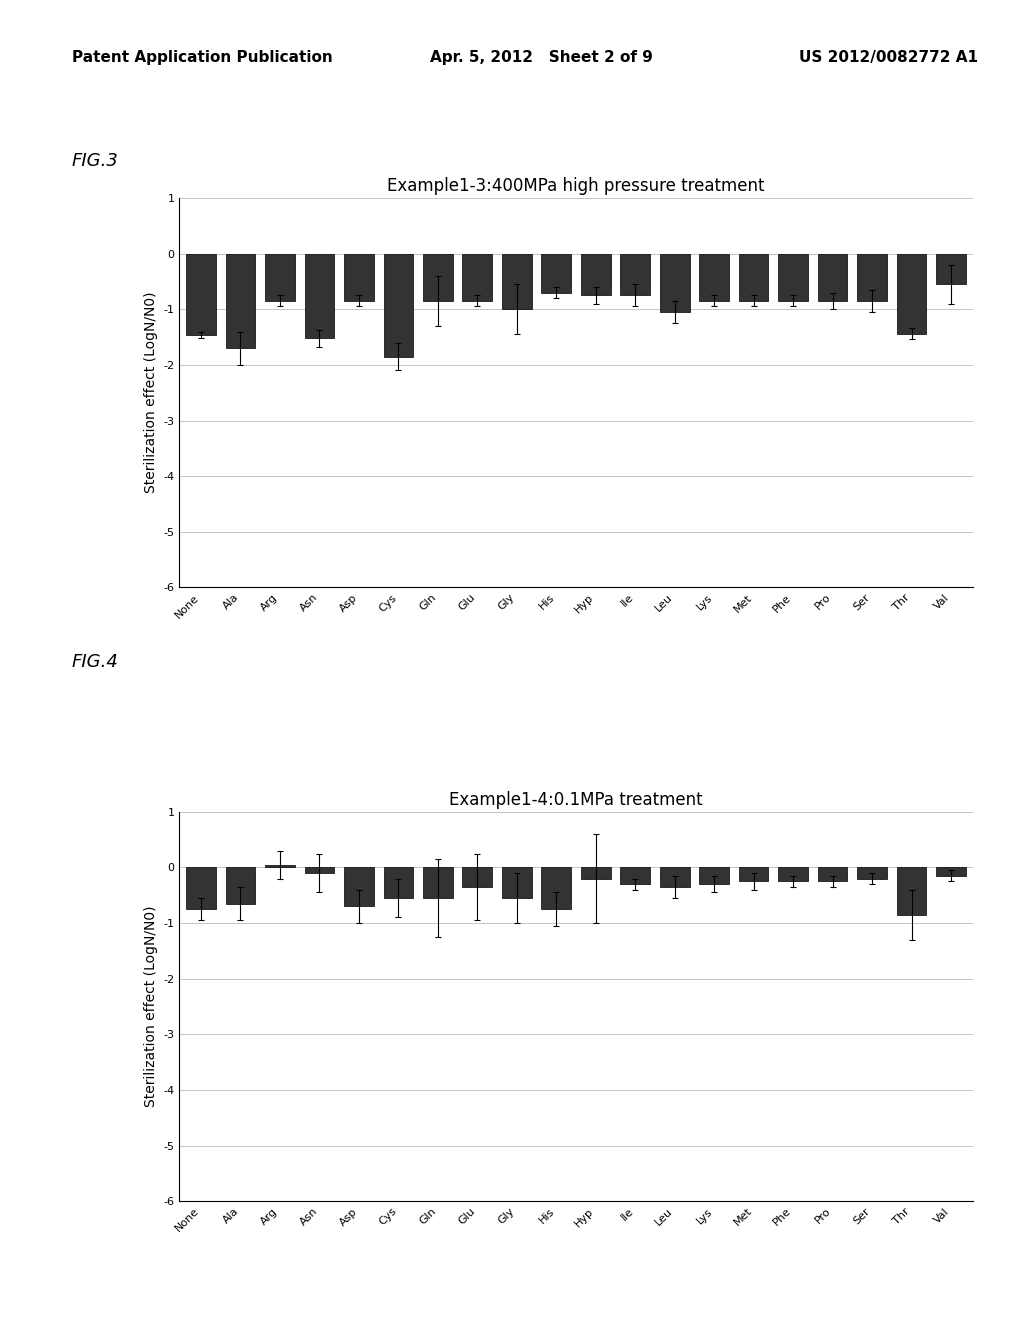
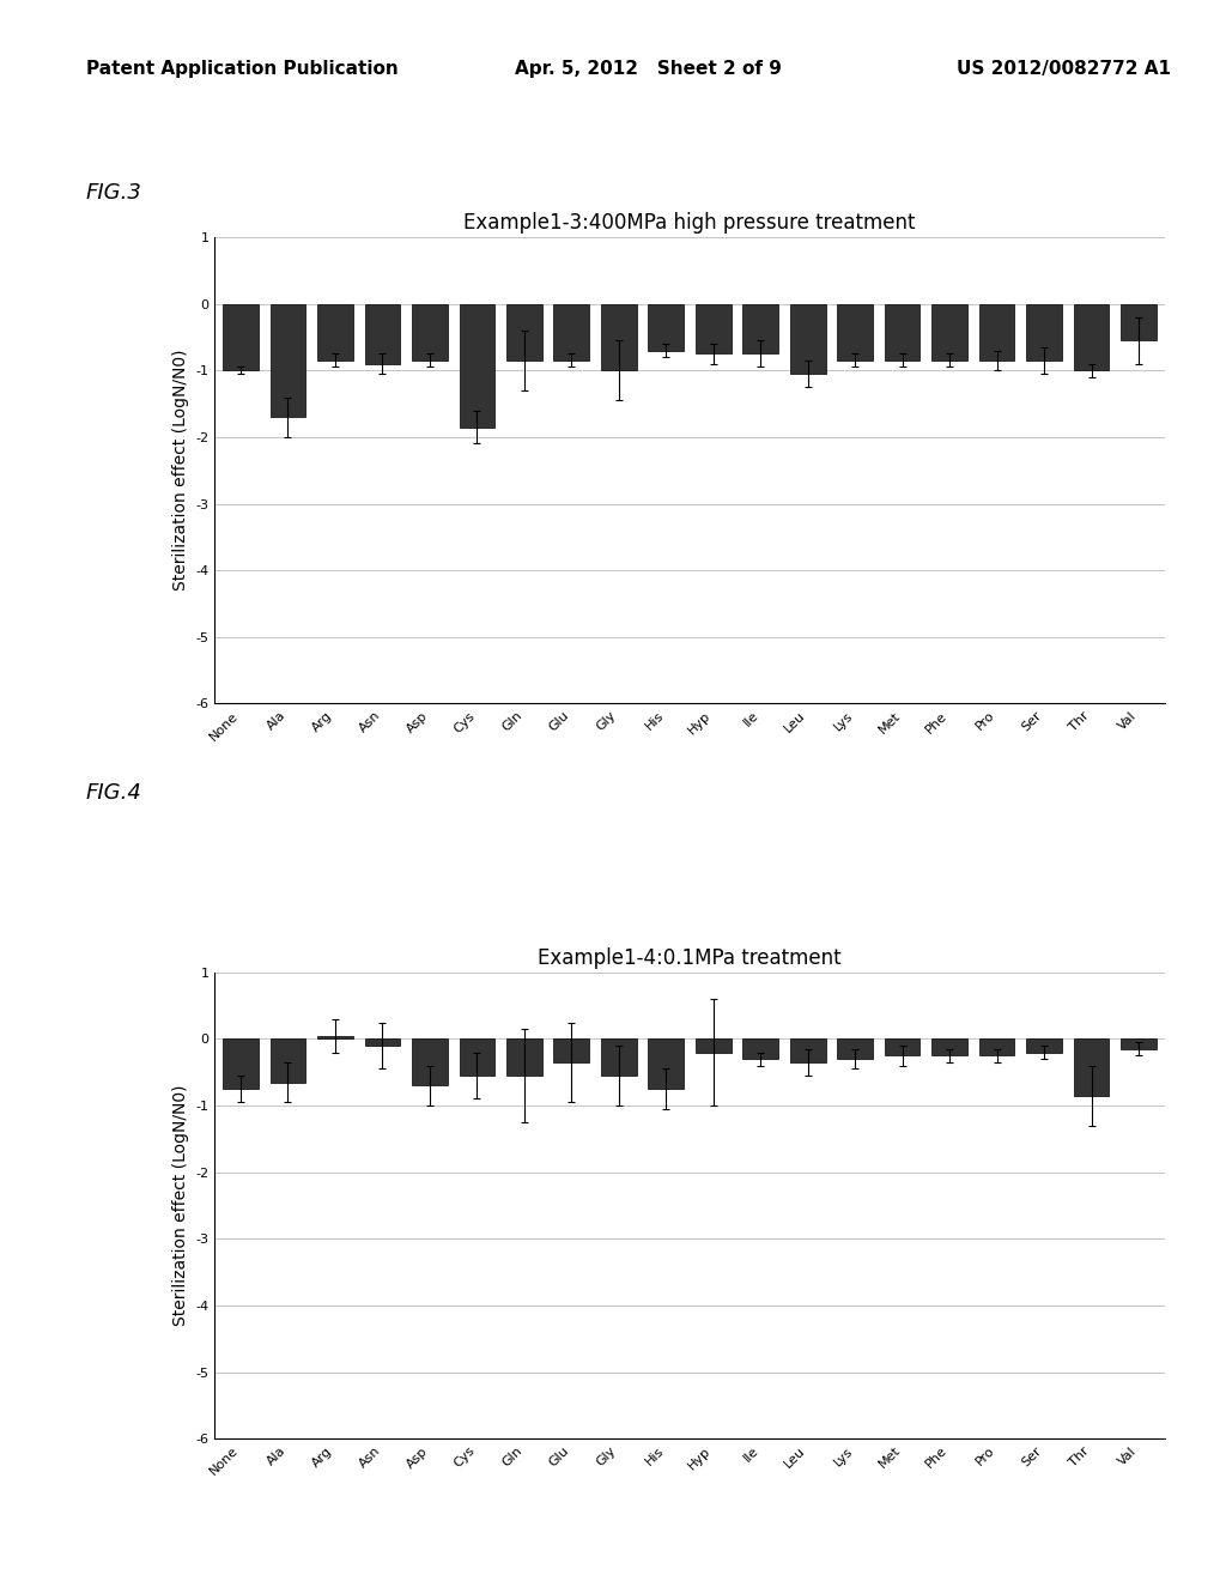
Example1-3:400MPa high pressure treatment/None: -1.46 -> -1.00
Example1-3:400MPa high pressure treatment/Asn: -1.52 -> -0.90
Example1-3:400MPa high pressure treatment/Thr: -1.44 -> -1.00
